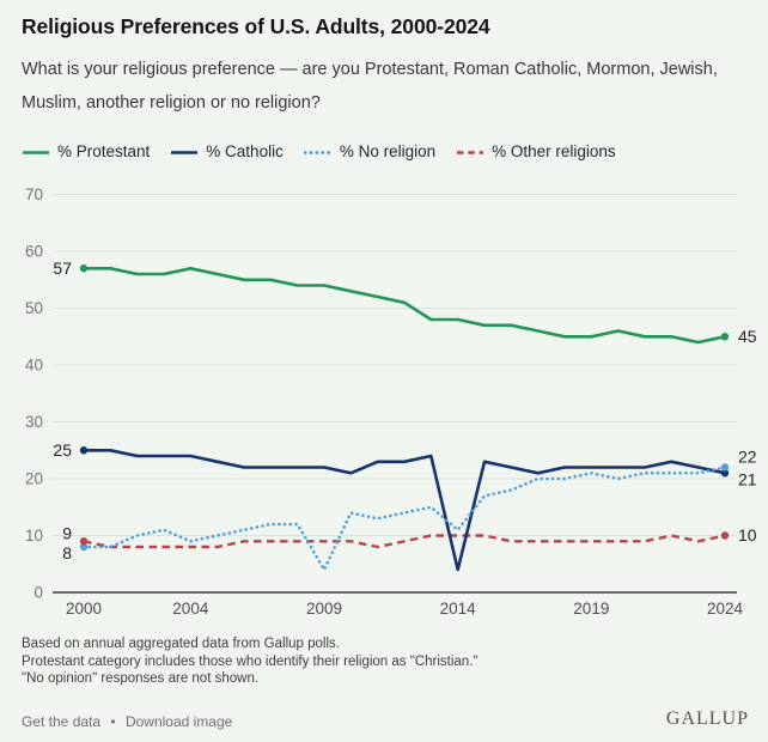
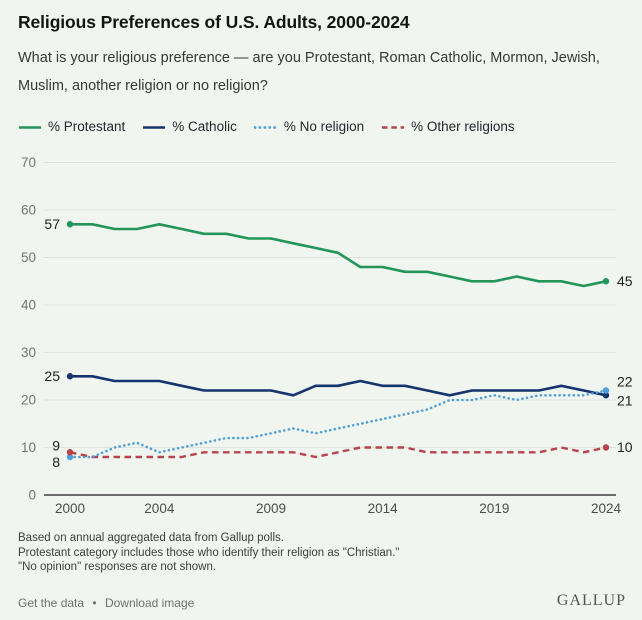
% No religion/2009: 4 -> 13
% Catholic/2014: 4 -> 23
% No religion/2014: 11 -> 16
